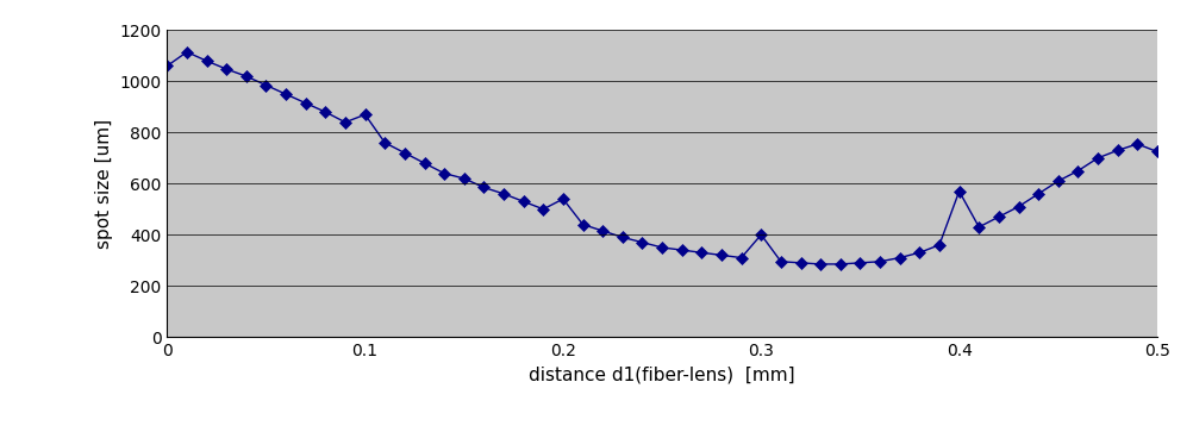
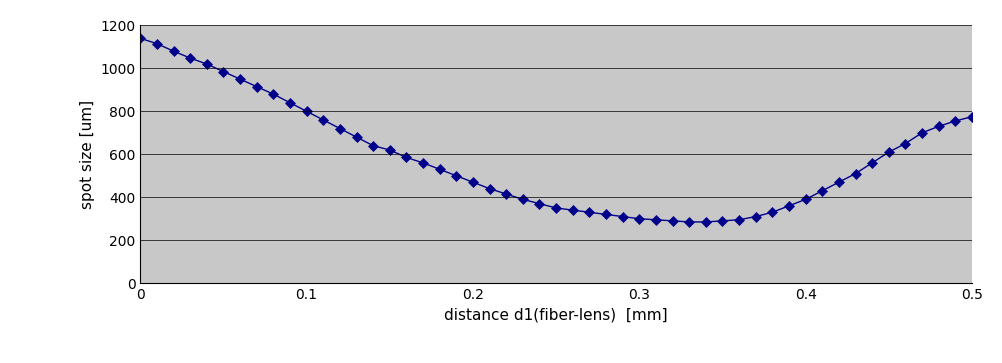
0: 1060 -> 1140
0.1: 870 -> 800
0.2: 540 -> 470
0.3: 400 -> 300
0.4: 570 -> 390
0.5: 725 -> 775
